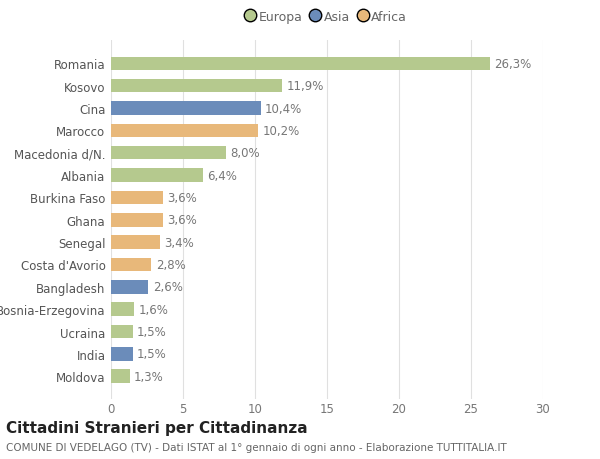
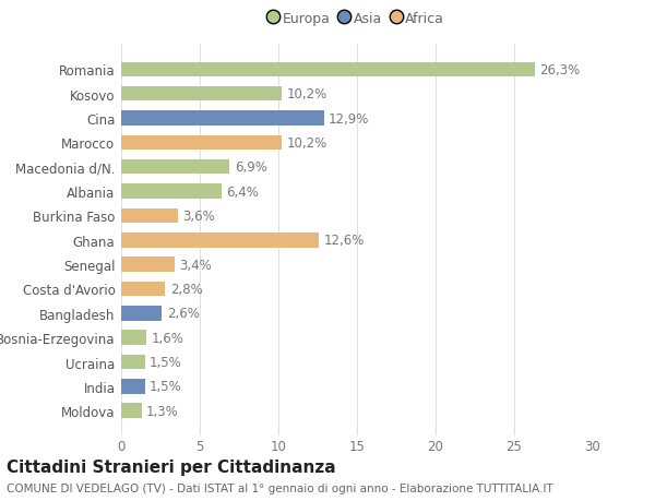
Kosovo: 11,9% -> 10,2%
Cina: 10,4% -> 12,9%
Macedonia d/N.: 8,0% -> 6,9%
Ghana: 3,6% -> 12,6%
